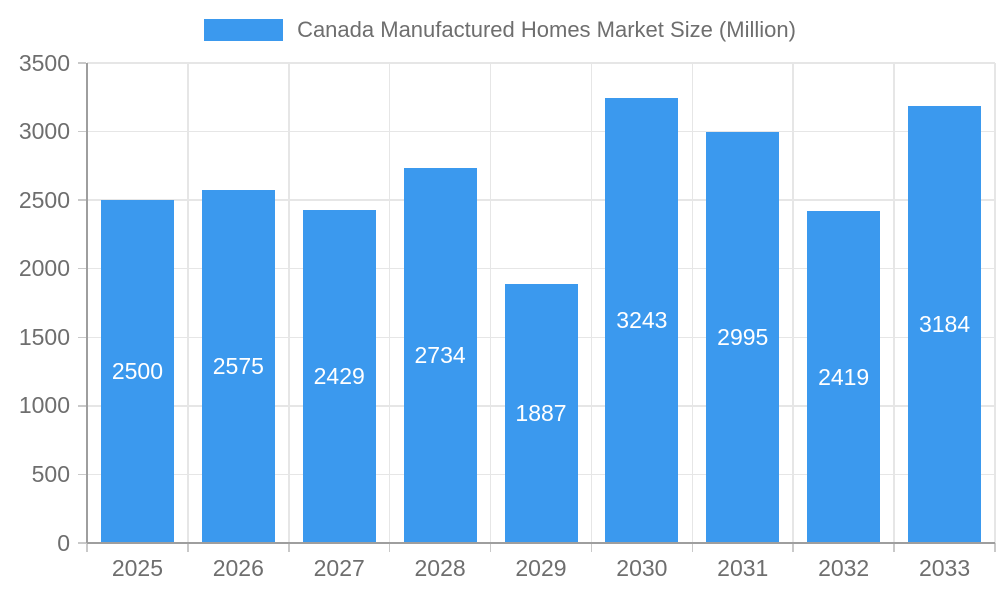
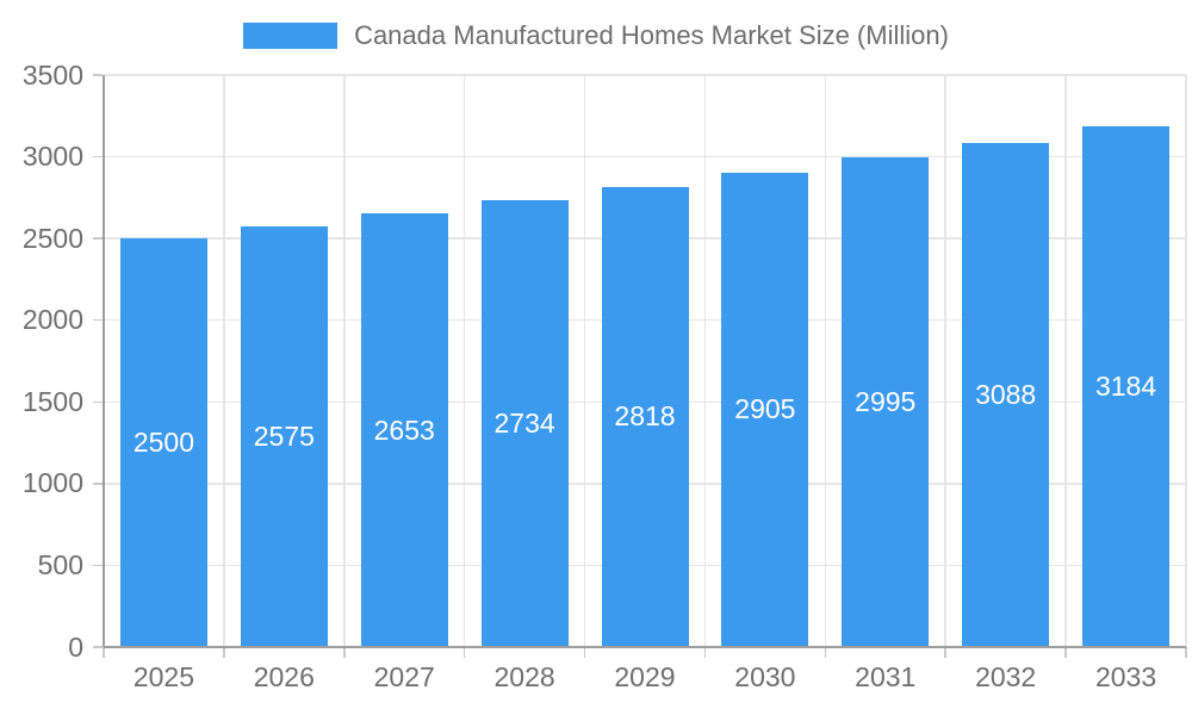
2027: 2429 -> 2653
2029: 1887 -> 2818
2030: 3243 -> 2905
2032: 2419 -> 3088
